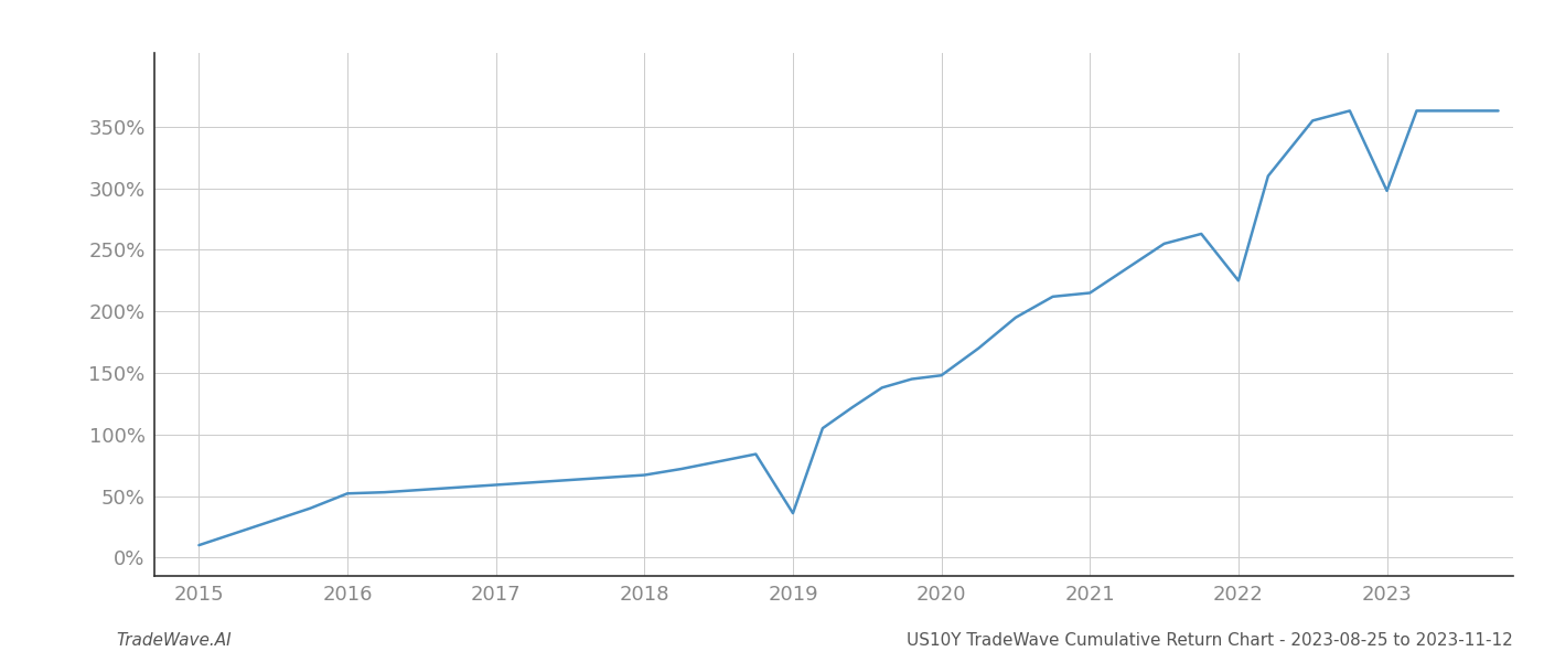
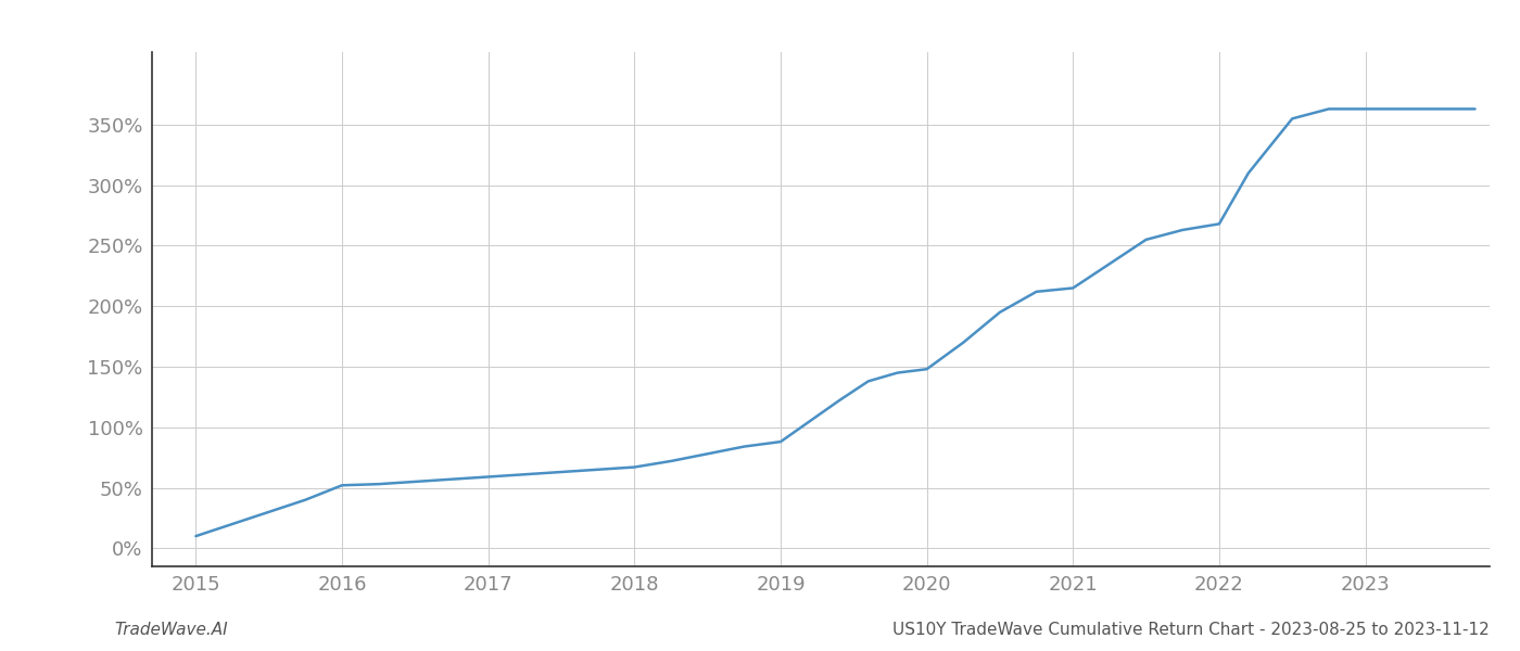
2019: 36% -> 88%
2022: 225% -> 268%
2023: 298% -> 363%
